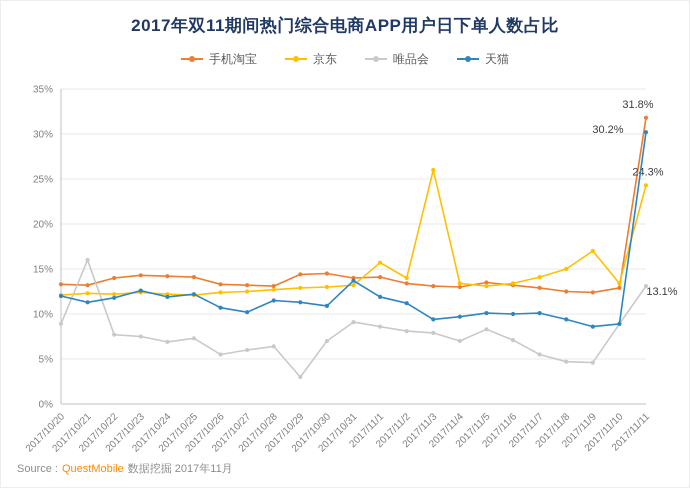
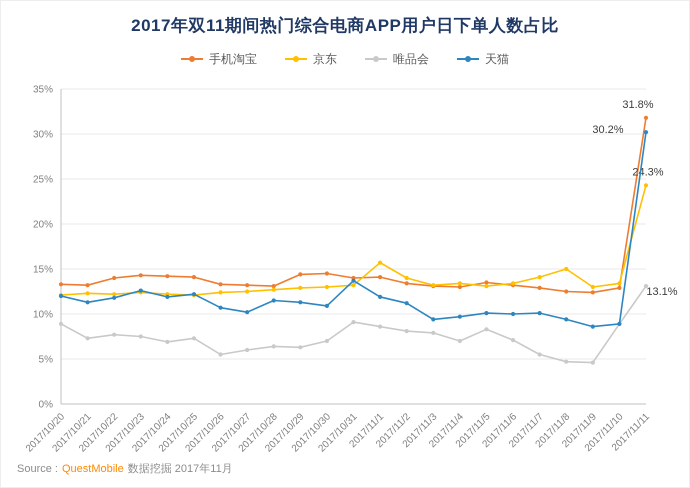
唯品会/2017/10/21: 16% -> 7%
唯品会/2017/10/29: 3% -> 6%
京东/2017/11/3: 26% -> 13%
京东/2017/11/9: 17% -> 13%
